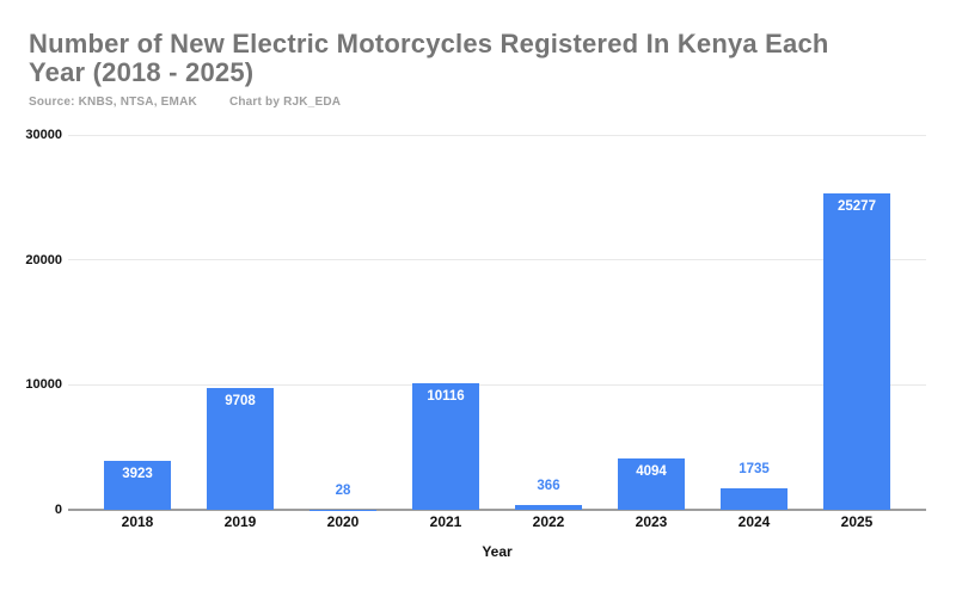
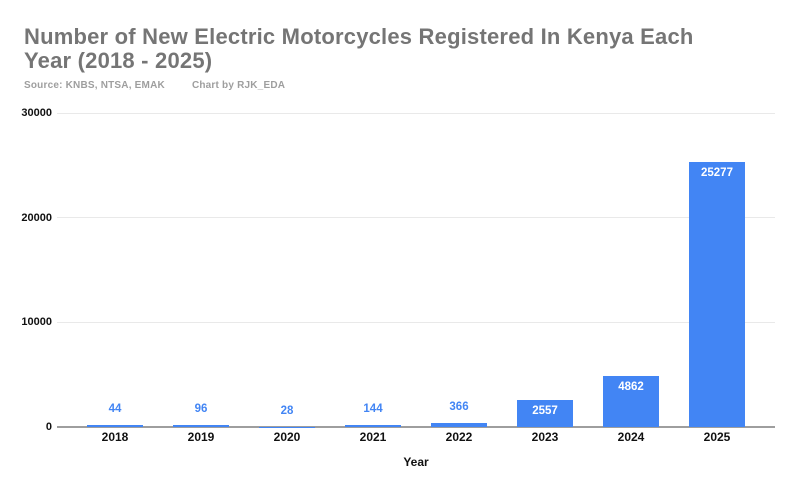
2018: 3923 -> 44
2019: 9708 -> 96
2021: 10116 -> 144
2023: 4094 -> 2557
2024: 1735 -> 4862
